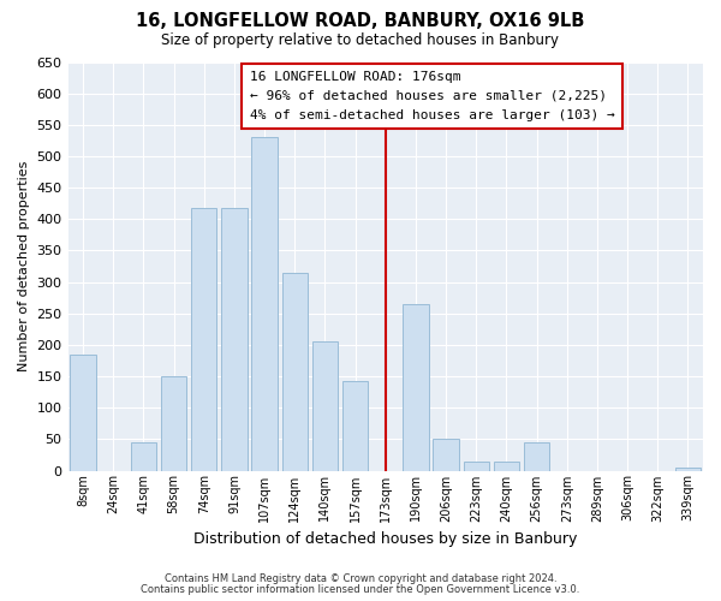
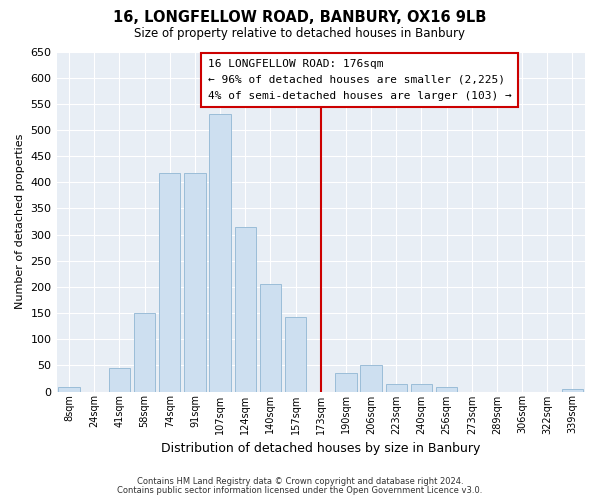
8sqm: 184 -> 8
190sqm: 264 -> 35
256sqm: 44 -> 8
